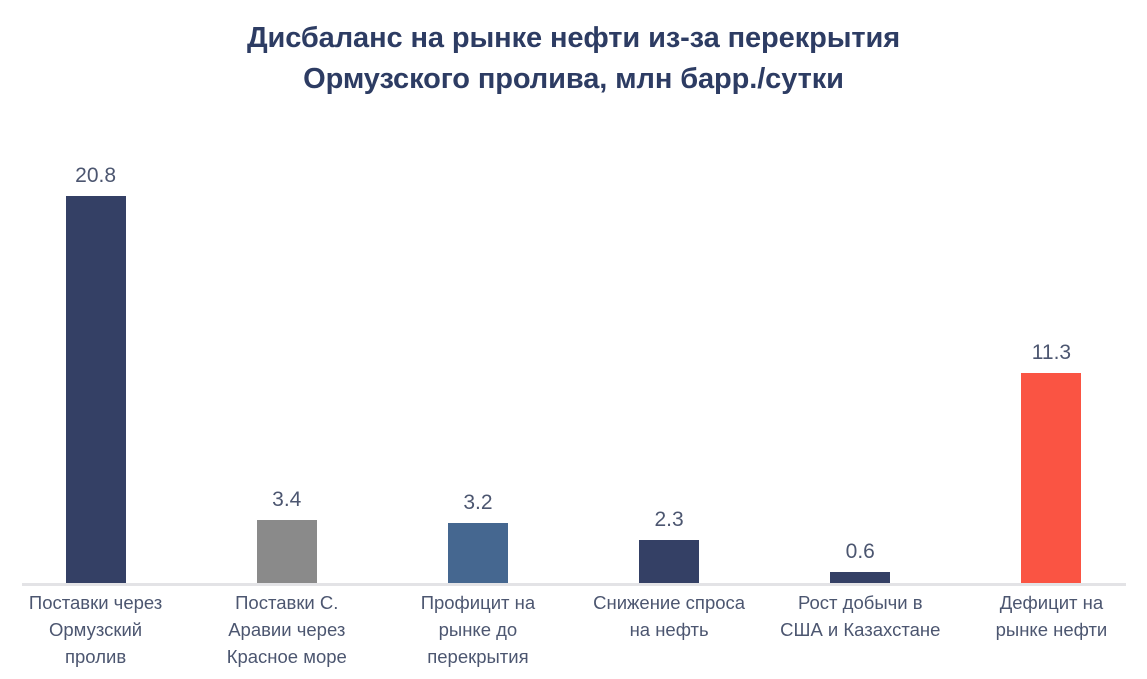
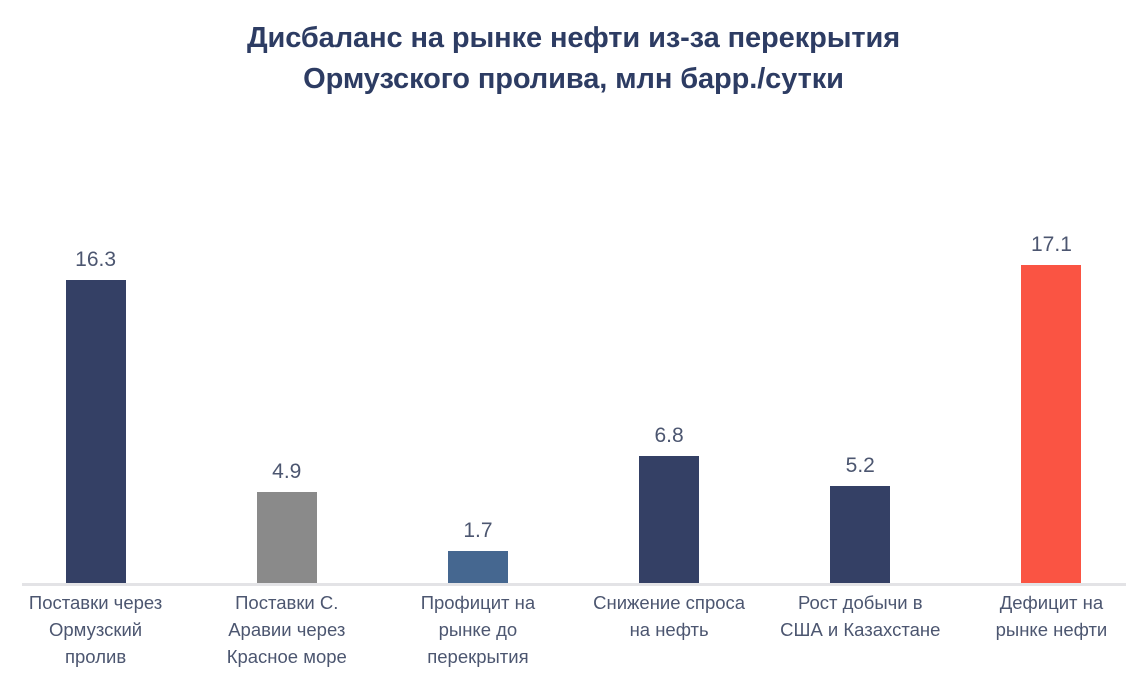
Поставки через Ормузский пролив: 20.8 -> 16.3
Поставки С. Аравии через Красное море: 3.4 -> 4.9
Профицит на рынке до перекрытия: 3.2 -> 1.7
Снижение спроса на нефть: 2.3 -> 6.8
Рост добычи в США и Казахстане: 0.6 -> 5.2
Дефицит на рынке нефти: 11.3 -> 17.1
